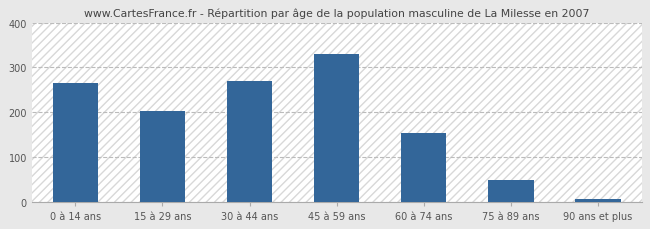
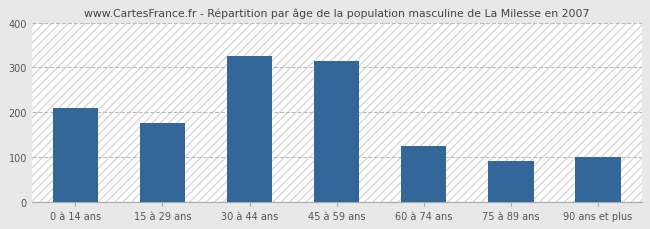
0 à 14 ans: 265 -> 210
15 à 29 ans: 203 -> 175
30 à 44 ans: 270 -> 325
45 à 59 ans: 331 -> 315
60 à 74 ans: 154 -> 125
75 à 89 ans: 49 -> 90
90 ans et plus: 5 -> 100
